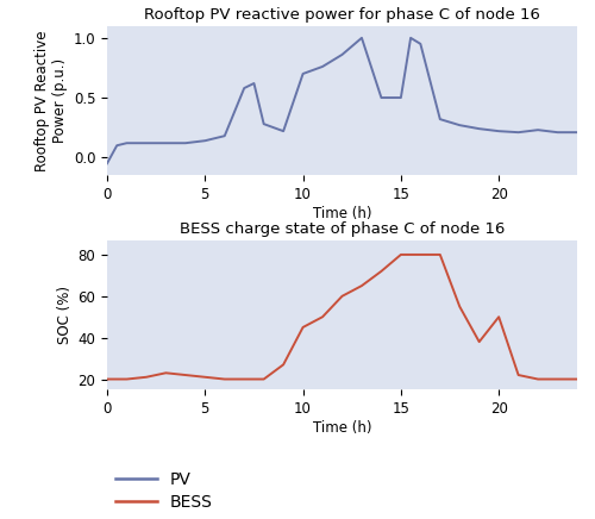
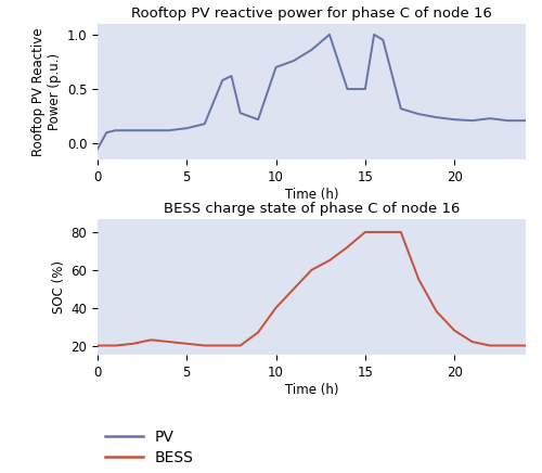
BESS charge state of phase C of node 16/10: 45 -> 40
BESS charge state of phase C of node 16/20: 50 -> 28
